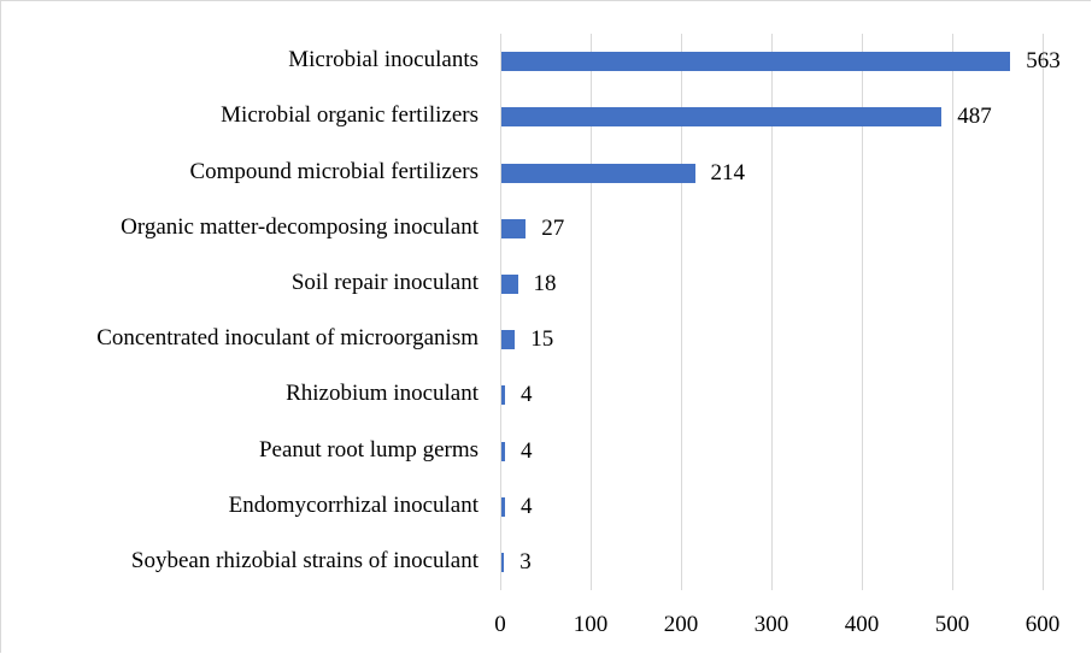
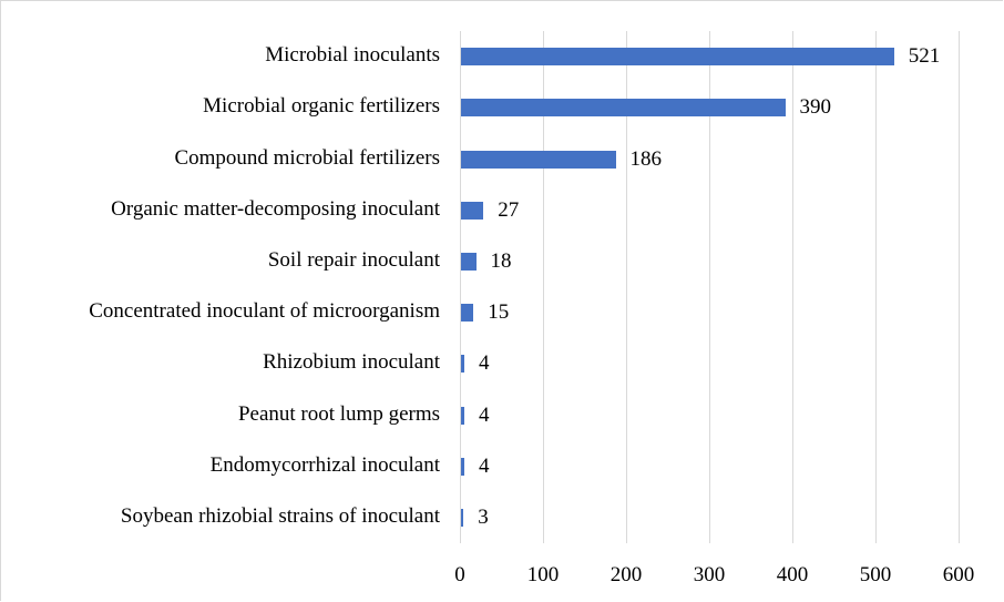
Microbial inoculants: 563 -> 521
Microbial organic fertilizers: 487 -> 390
Compound microbial fertilizers: 214 -> 186
